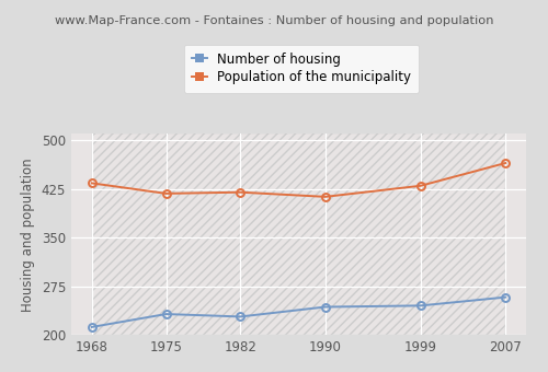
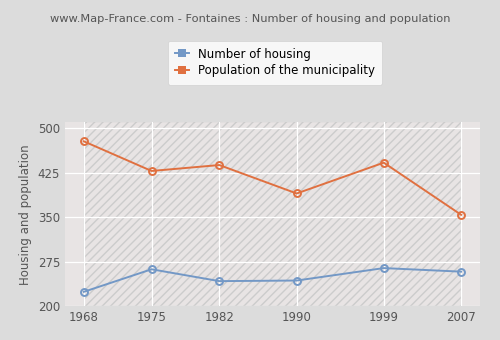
Number of housing/1968: 212 -> 224
Population of the municipality/1968: 434 -> 478
Number of housing/1975: 232 -> 262
Population of the municipality/1975: 418 -> 428
Number of housing/1982: 228 -> 242
Population of the municipality/1982: 420 -> 438
Population of the municipality/1990: 413 -> 390
Number of housing/1999: 245 -> 264
Population of the municipality/1999: 430 -> 442
Population of the municipality/2007: 465 -> 354
